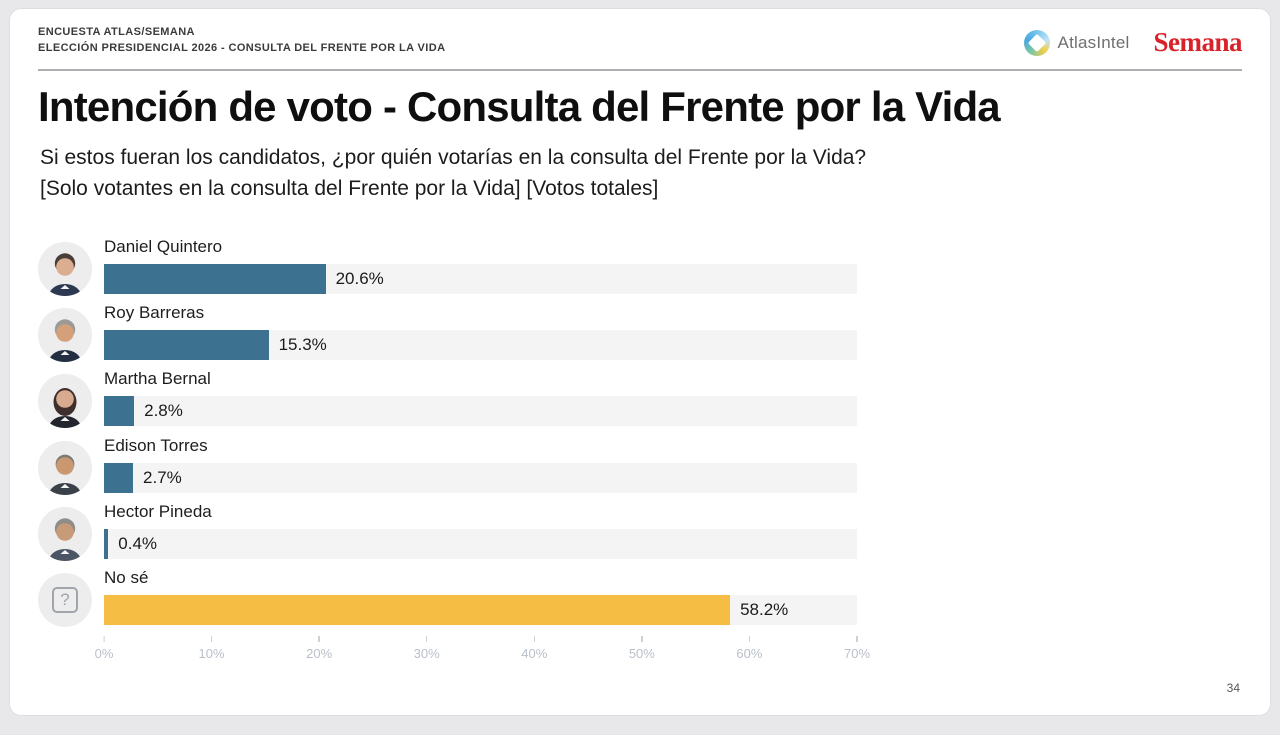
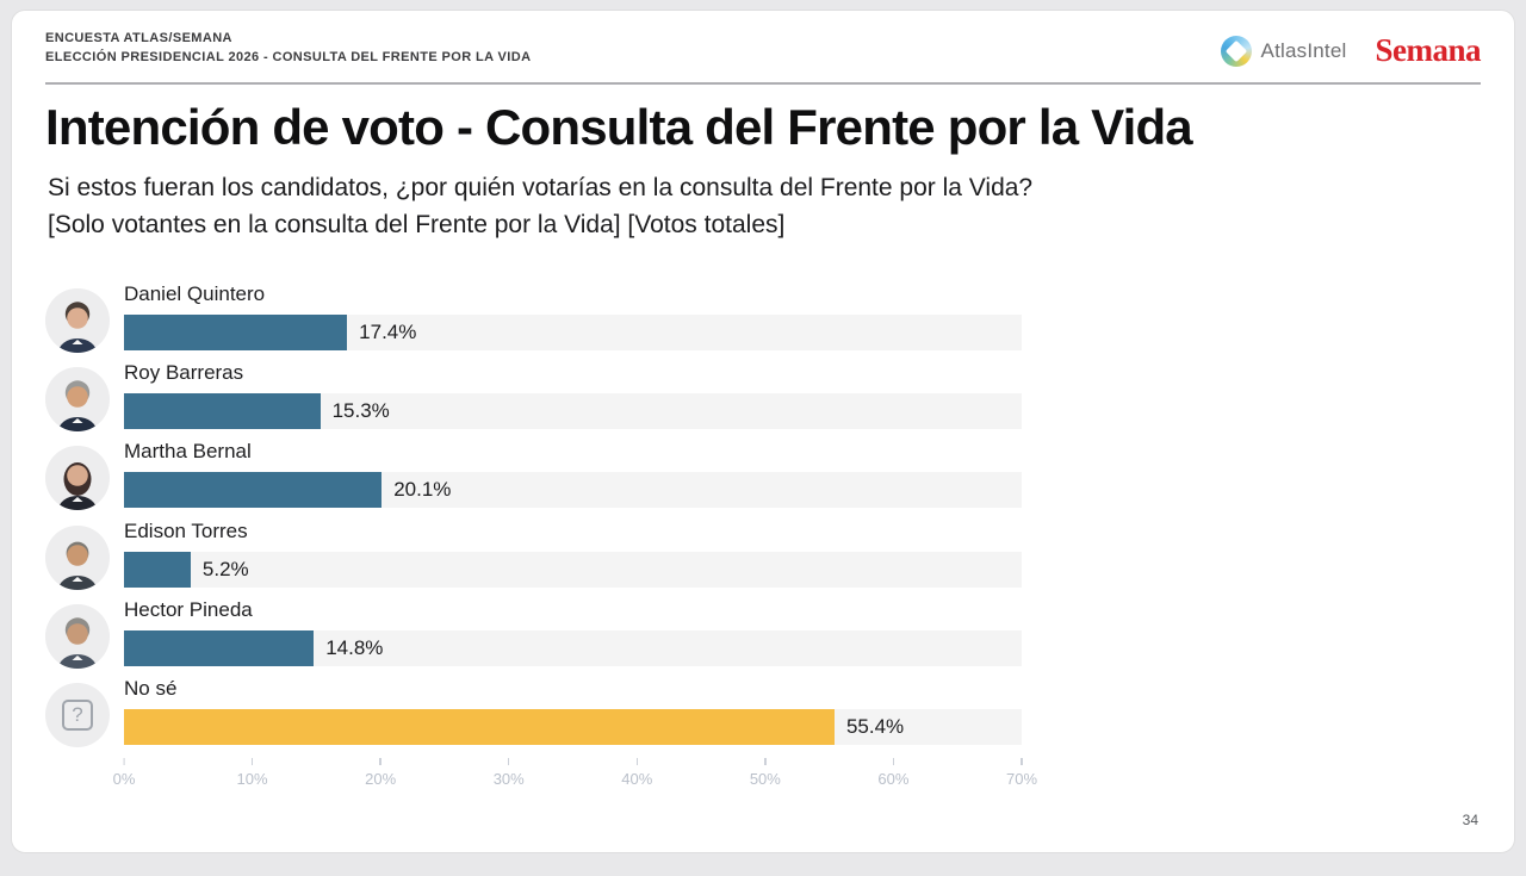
Daniel Quintero: 20.6% -> 17.4%
Martha Bernal: 2.8% -> 20.1%
Edison Torres: 2.7% -> 5.2%
Hector Pineda: 0.4% -> 14.8%
No sé: 58.2% -> 55.4%
